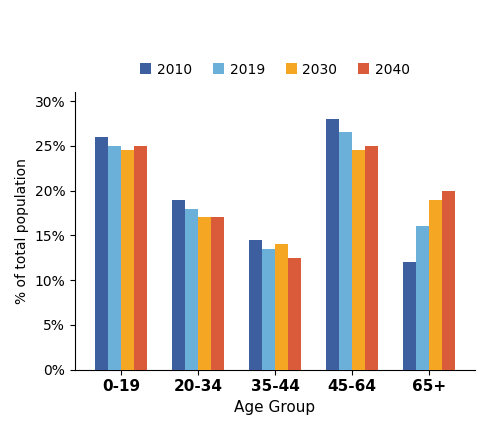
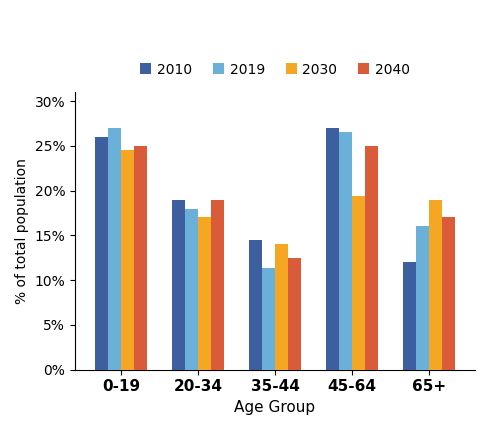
2019/0-19: 25.0% -> 27.0%
2040/20-34: 17.0% -> 19.0%
2019/35-44: 13.5% -> 11.4%
2010/45-64: 28.0% -> 27.0%
2030/45-64: 24.5% -> 19.4%
2040/65+: 20.0% -> 17.0%
